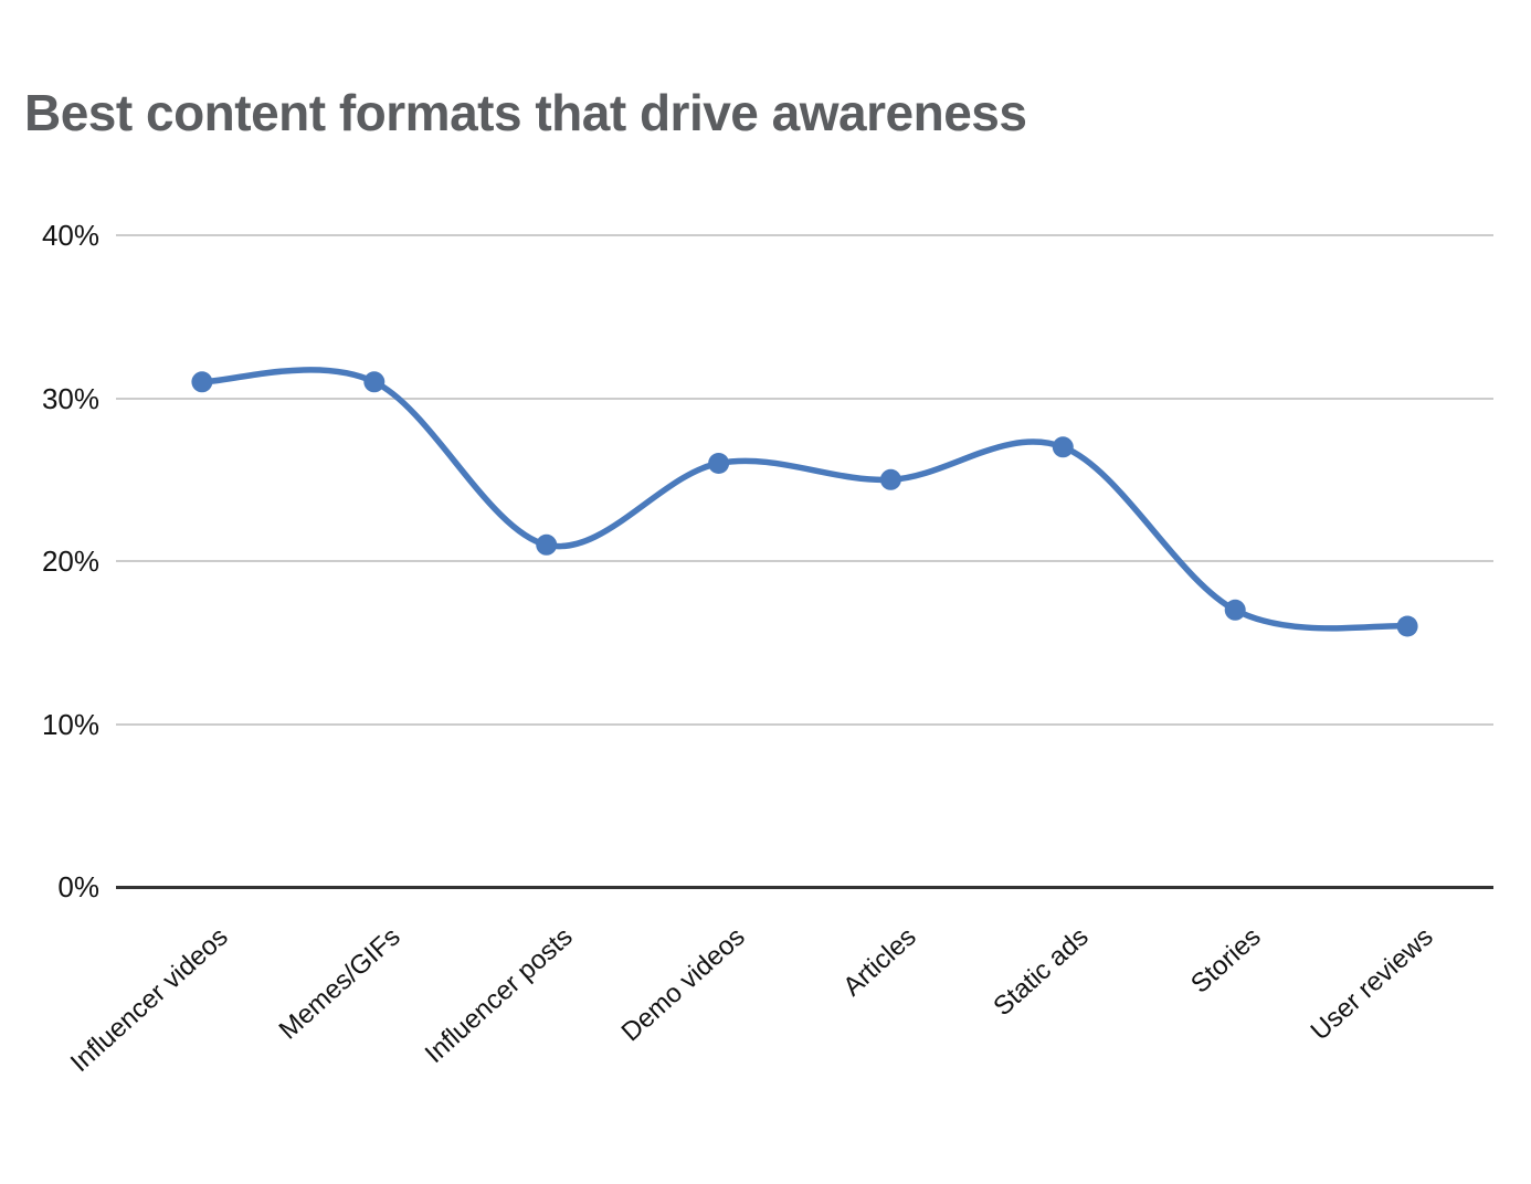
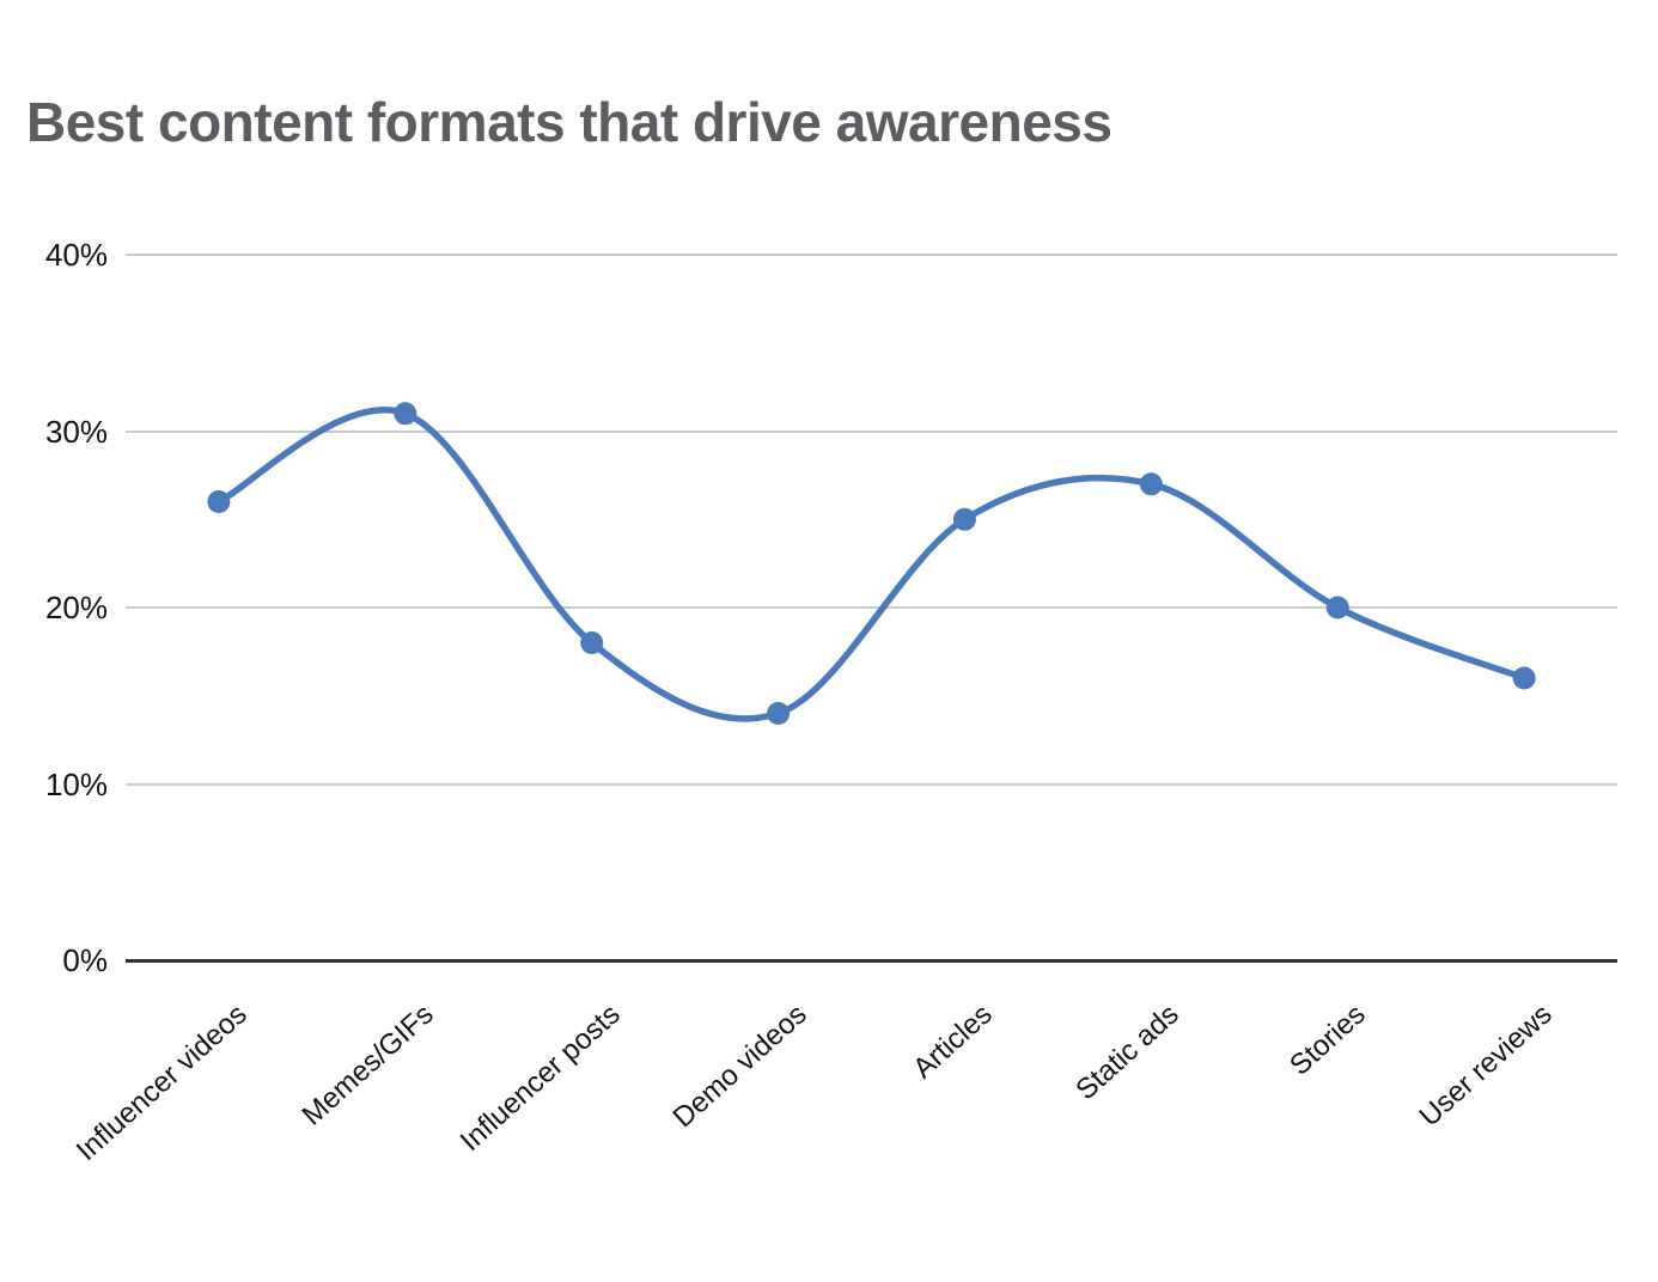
Influencer videos: 31% -> 26%
Influencer posts: 21% -> 18%
Demo videos: 26% -> 14%
Stories: 17% -> 20%
